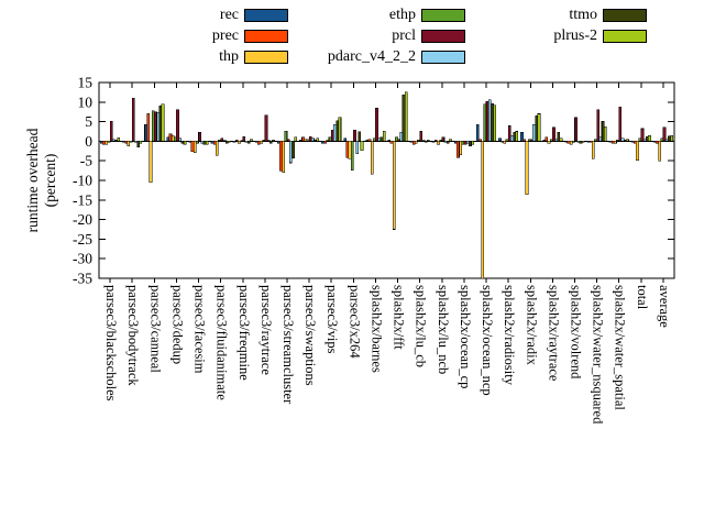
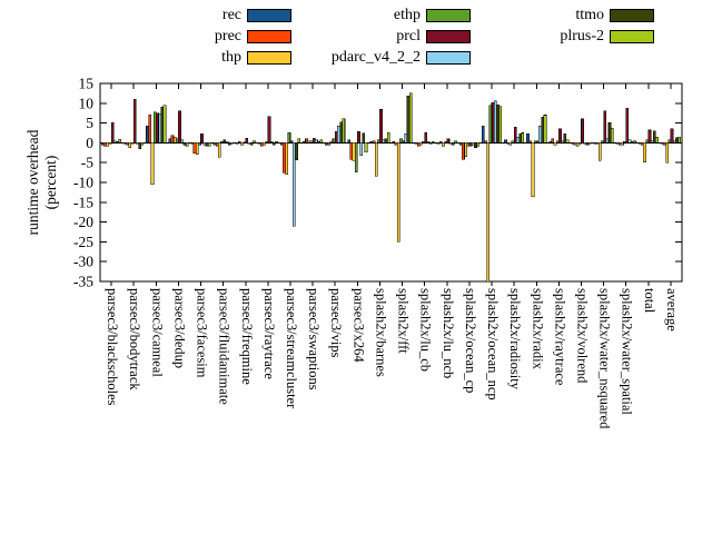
pdarc_v4_2_2/parsec3/streamcluster: -6 -> -21
thp/splash2x/fft: -22 -> -25
ttmo/total: 1 -> 3
